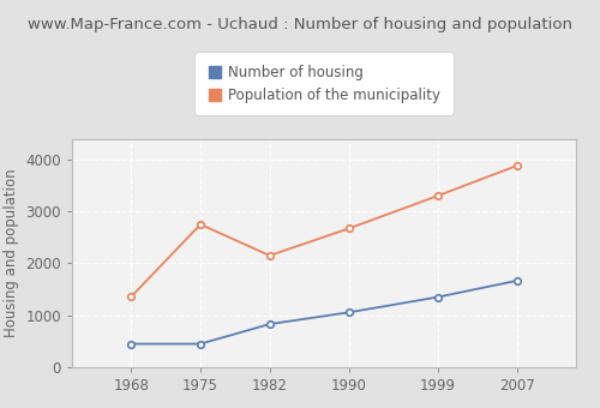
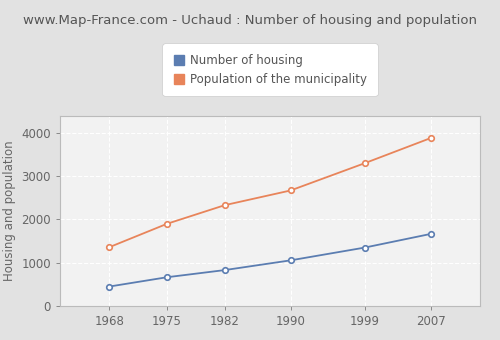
Number of housing/1975: 450 -> 660
Population of the municipality/1975: 2750 -> 1900
Population of the municipality/1982: 2150 -> 2330
